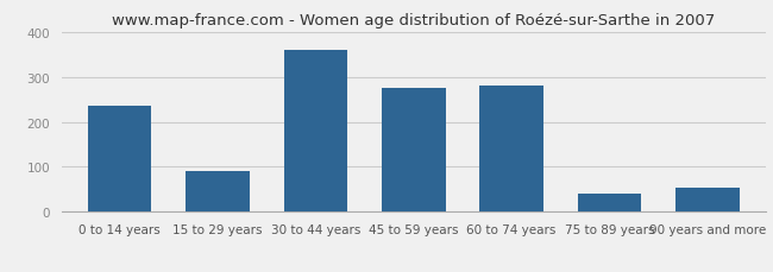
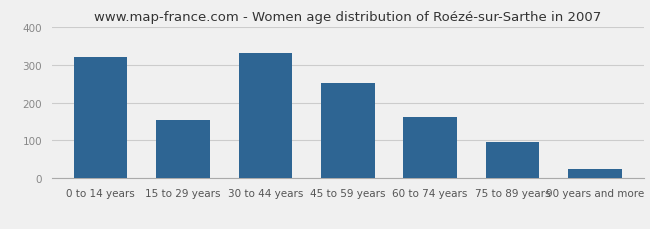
0 to 14 years: 235 -> 320
15 to 29 years: 90 -> 155
30 to 44 years: 360 -> 330
45 to 59 years: 275 -> 252
60 to 74 years: 280 -> 162
75 to 89 years: 40 -> 95
90 years and more: 55 -> 25
